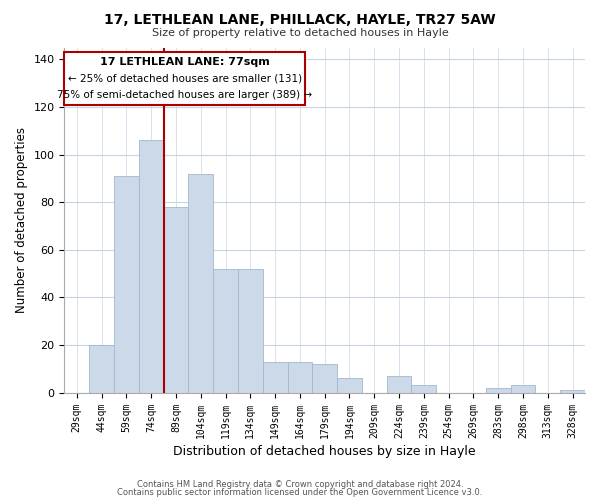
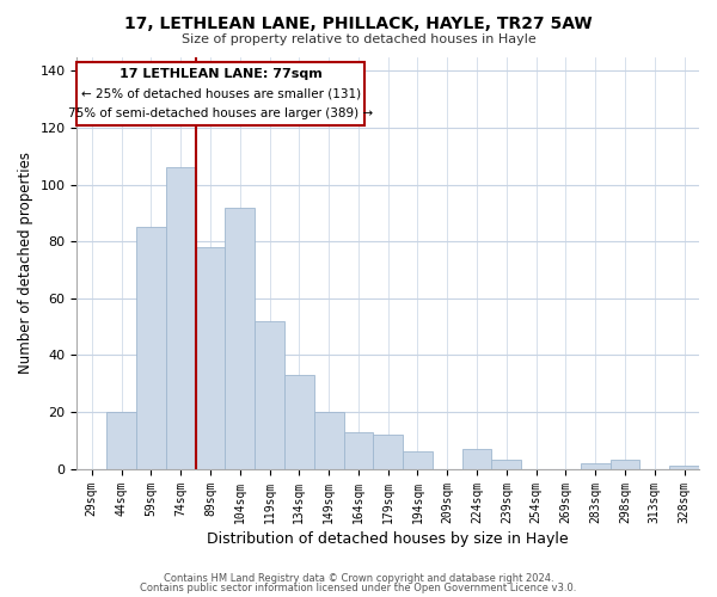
59sqm: 91 -> 85
134sqm: 52 -> 33
149sqm: 13 -> 20
